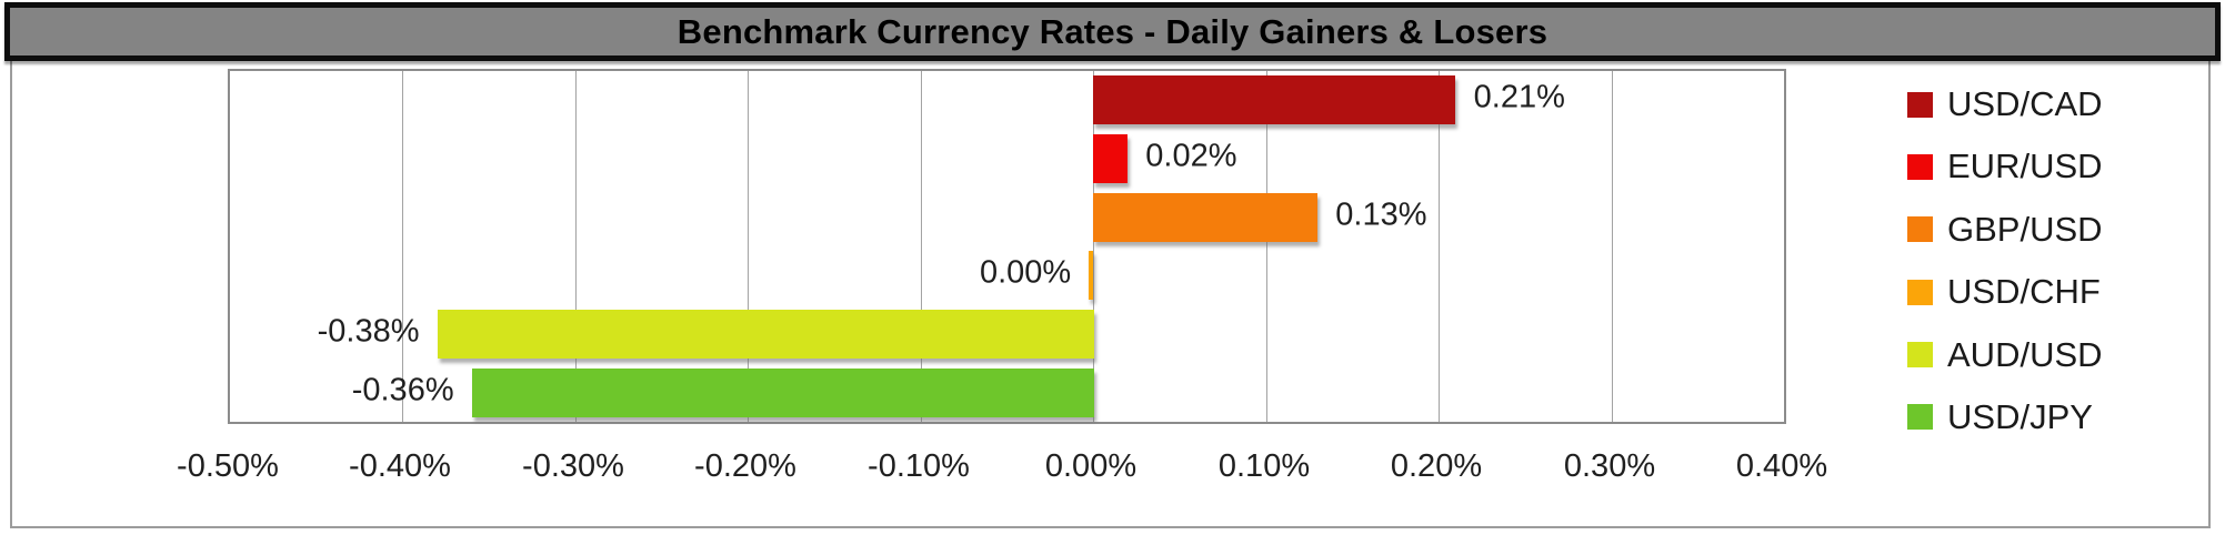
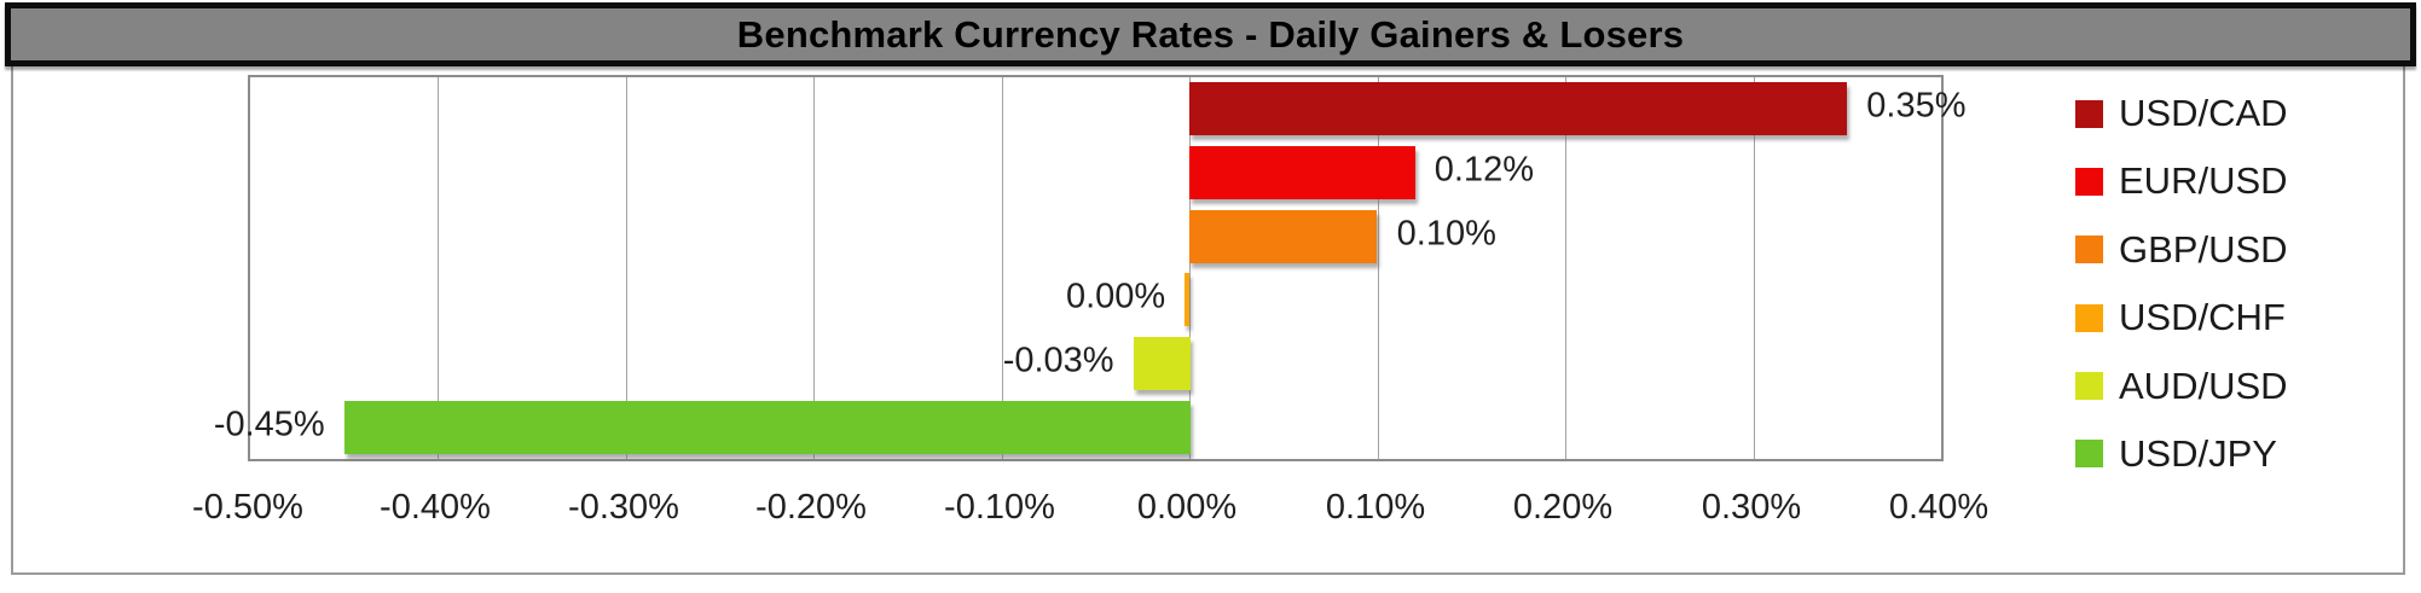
USD/CAD: 0.21% -> 0.35%
EUR/USD: 0.02% -> 0.12%
GBP/USD: 0.13% -> 0.10%
AUD/USD: -0.38% -> -0.03%
USD/JPY: -0.36% -> -0.45%
